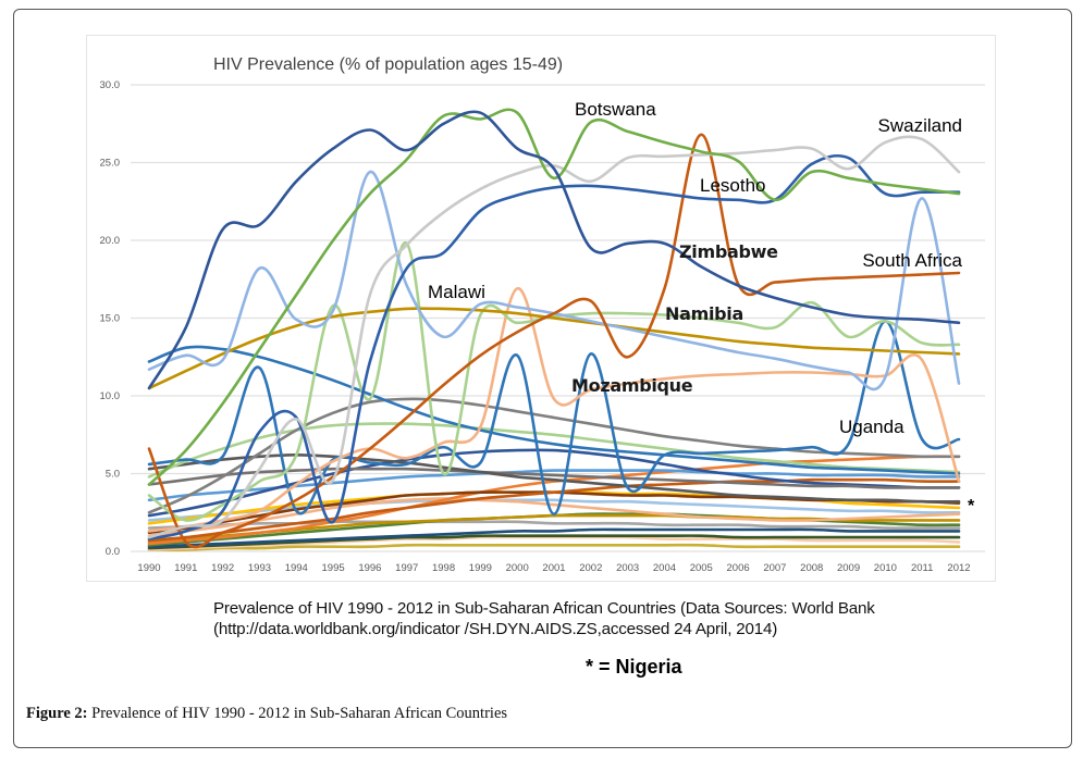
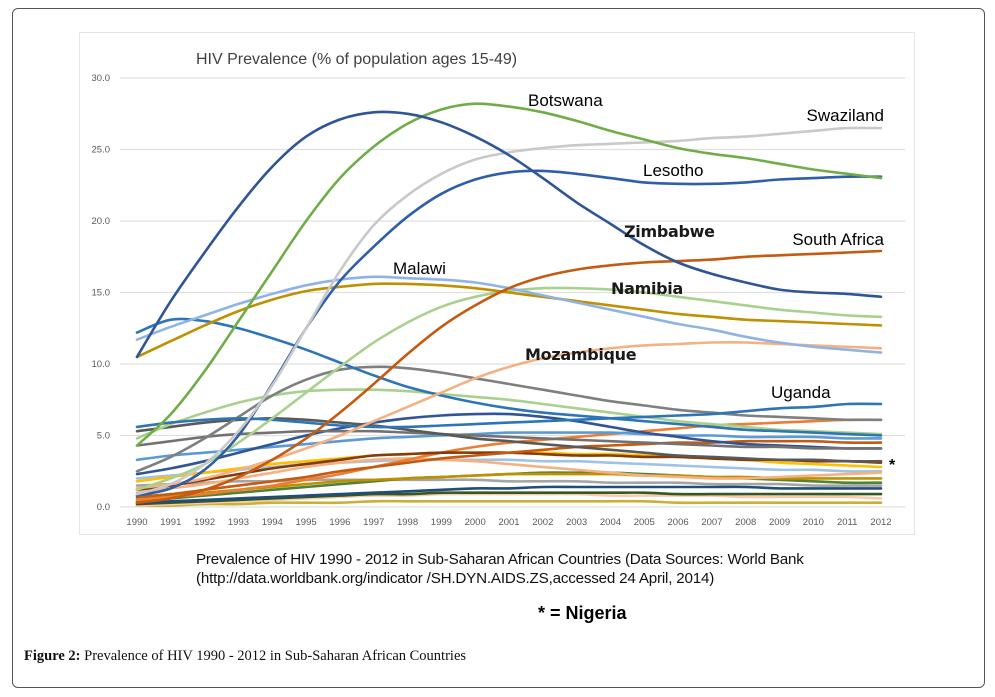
South Africa/1990: 6.6 -> 0.3
Namibia/1990: 3.6 -> 1.2
Zimbabwe/1992: 20.7 -> 17.8
Swaziland/1992: 2.0 -> 3.0
Malawi/1992: 12.3 -> 13.4
Lesotho/1993: 7.7 -> 5.0
Malawi/1993: 18.2 -> 14.2
Uganda/1993: 11.8 -> 6.2
Mozambique/1994: 4.3 -> 3.3
Uganda/1994: 2.6 -> 6.1
Swaziland/1995: 4.6 -> 12.5
Lesotho/1995: 1.9 -> 12.5
Namibia/1995: 15.8 -> 8.0
Mozambique/1995: 5.8 -> 4.1
Lesotho/1996: 12.2 -> 15.8
Malawi/1996: 24.4 -> 15.9
Mozambique/1996: 6.6 -> 5.0
Zimbabwe/1997: 25.8 -> 27.6
Malawi/1997: 17.1 -> 16.1
Namibia/1997: 19.8 -> 11.5
Botswana/1998: 28.0 -> 26.8
Lesotho/1998: 19.2 -> 20.3
Malawi/1998: 13.8 -> 16.0
Namibia/1998: 5.0 -> 12.9
Uganda/1998: 6.7 -> 5.6
Zimbabwe/1999: 28.2 -> 26.9
Namibia/1999: 15.2 -> 14.0
Mozambique/2000: 16.9 -> 9.0
Uganda/2000: 12.6 -> 5.8
Botswana/2001: 24.0 -> 28.0
Uganda/2001: 2.4 -> 5.9
Zimbabwe/2002: 19.5 -> 23.0
Swaziland/2002: 23.8 -> 25.1
Uganda/2002: 12.7 -> 6.0
Zimbabwe/2003: 19.8 -> 21.3
South Africa/2003: 12.5 -> 16.6
Uganda/2003: 4.1 -> 6.1
South Africa/2005: 26.8 -> 17.1
Botswana/2007: 22.6 -> 24.7
Lesotho/2008: 24.9 -> 22.7
Namibia/2008: 16.0 -> 14.1
Swaziland/2009: 24.6 -> 26.1
Lesotho/2009: 25.3 -> 22.9
Namibia/2010: 14.8 -> 13.6
Uganda/2010: 14.8 -> 7.0
Malawi/2011: 22.7 -> 11.0
Mozambique/2011: 12.3 -> 11.2
Swaziland/2012: 24.4 -> 26.5
Mozambique/2012: 4.5 -> 11.1
